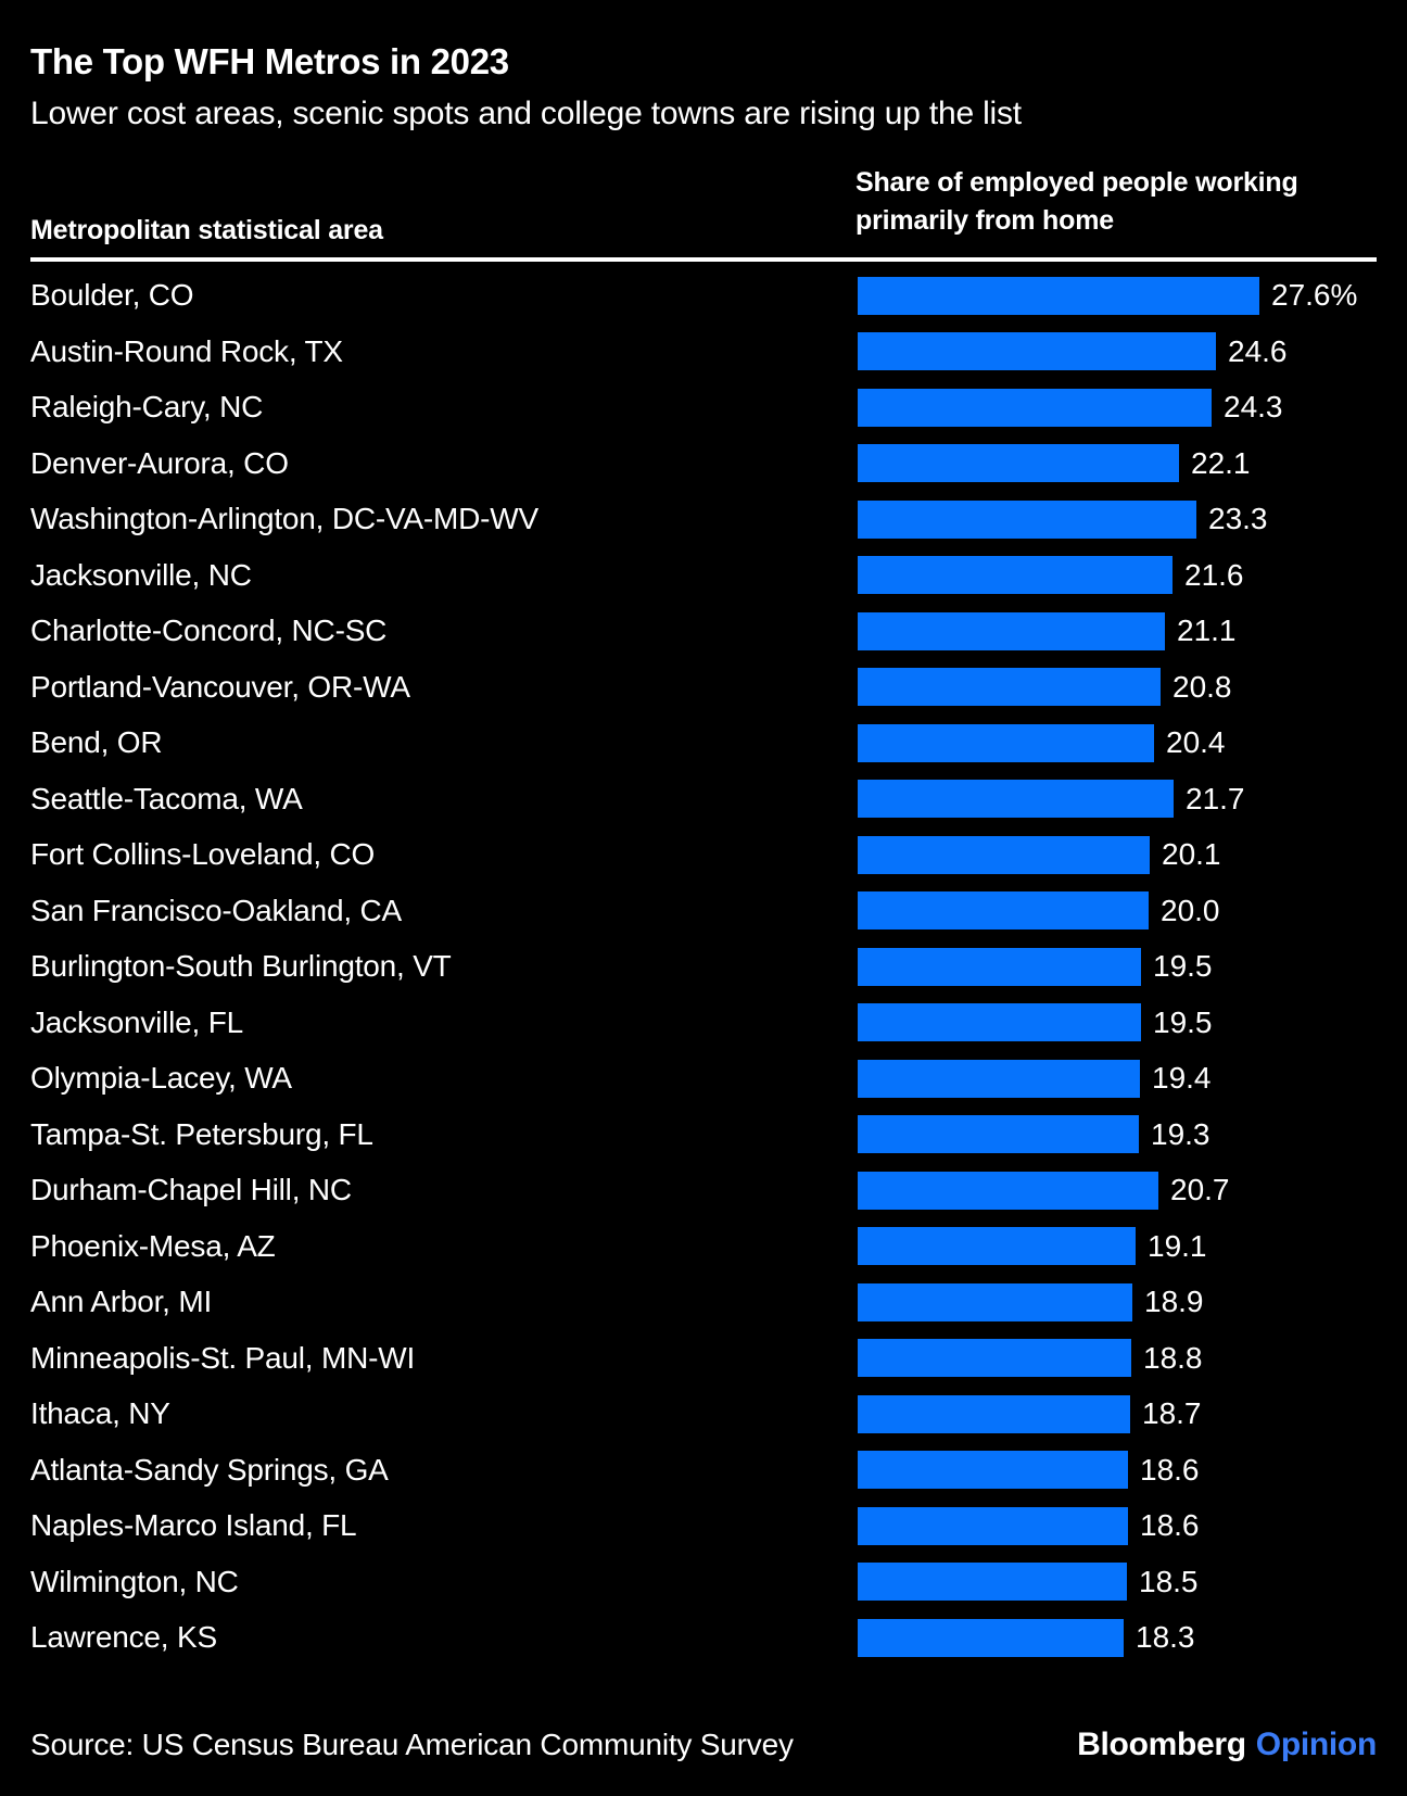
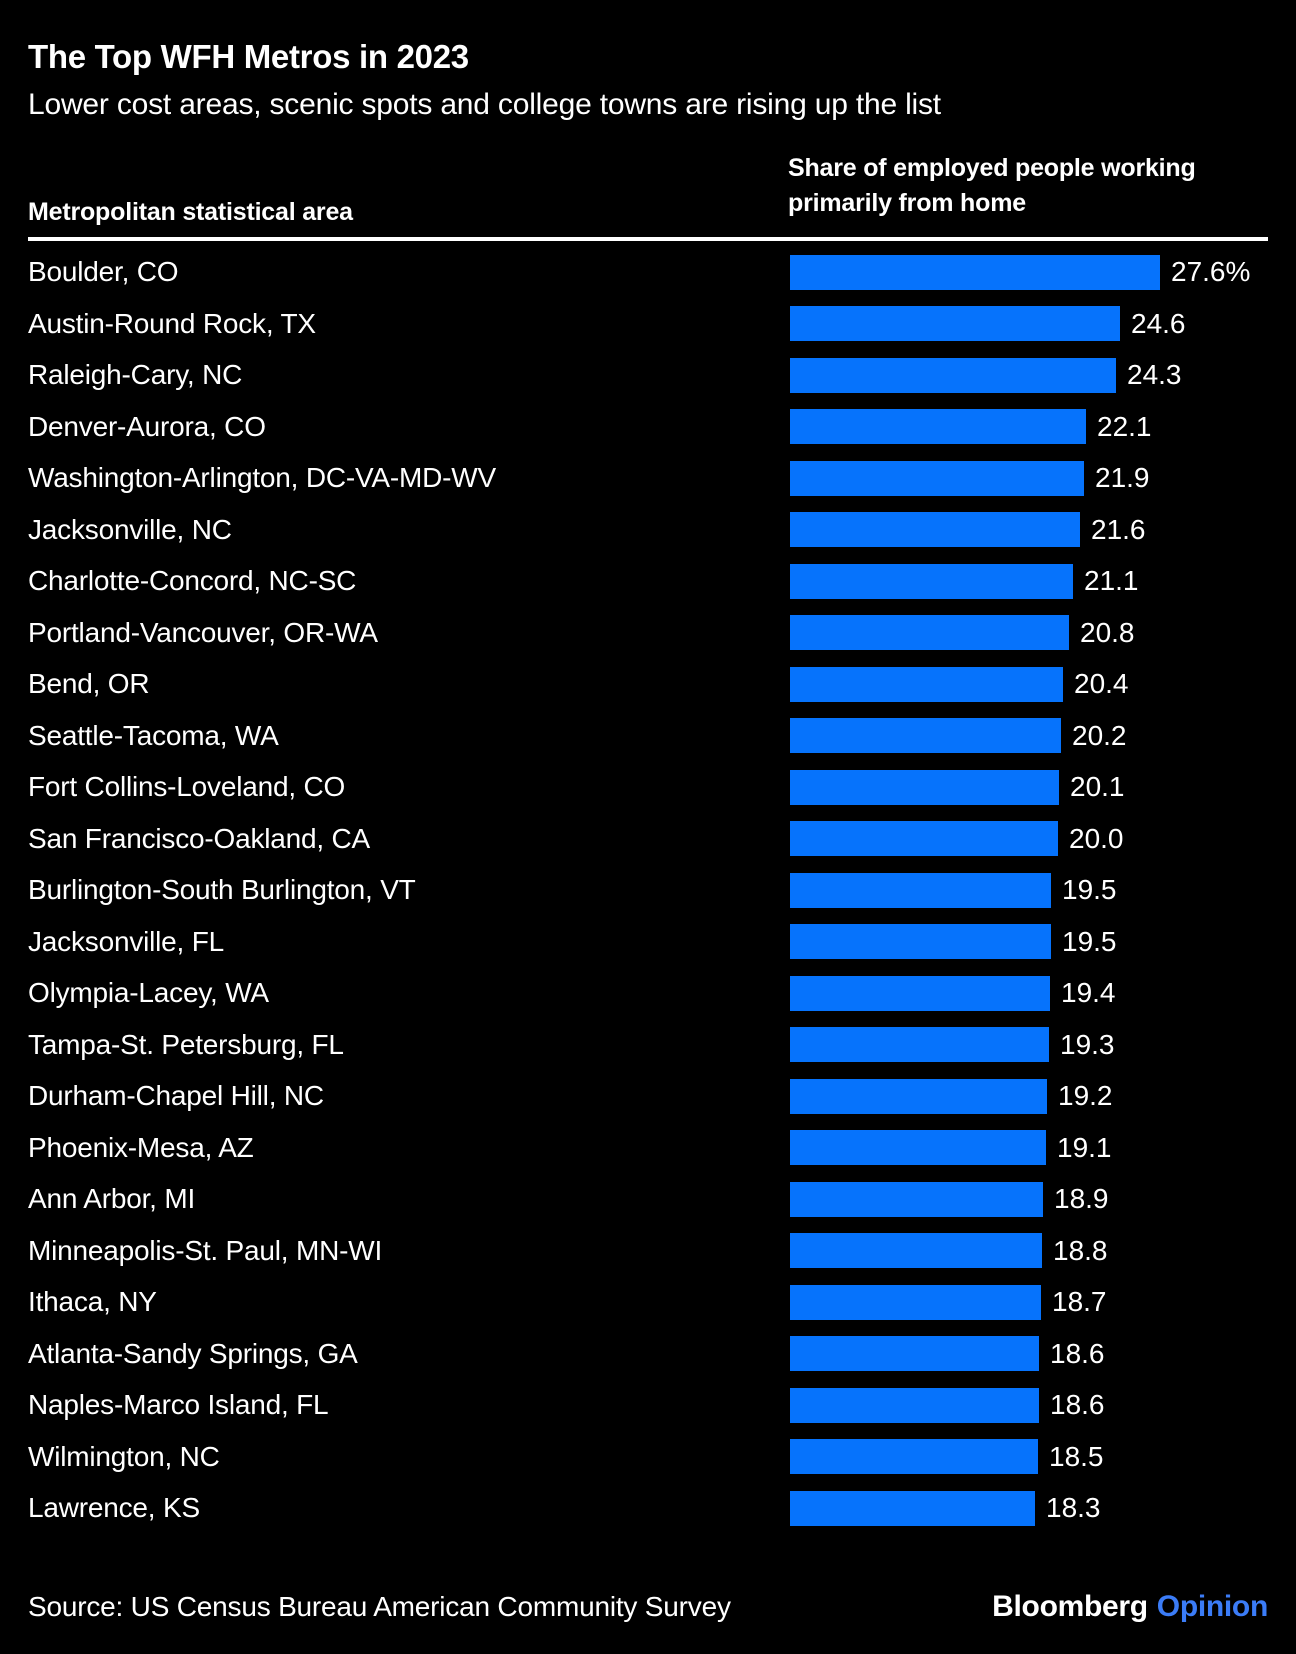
Washington-Arlington, DC-VA-MD-WV: 23.3 -> 21.9
Seattle-Tacoma, WA: 21.7 -> 20.2
Durham-Chapel Hill, NC: 20.7 -> 19.2
